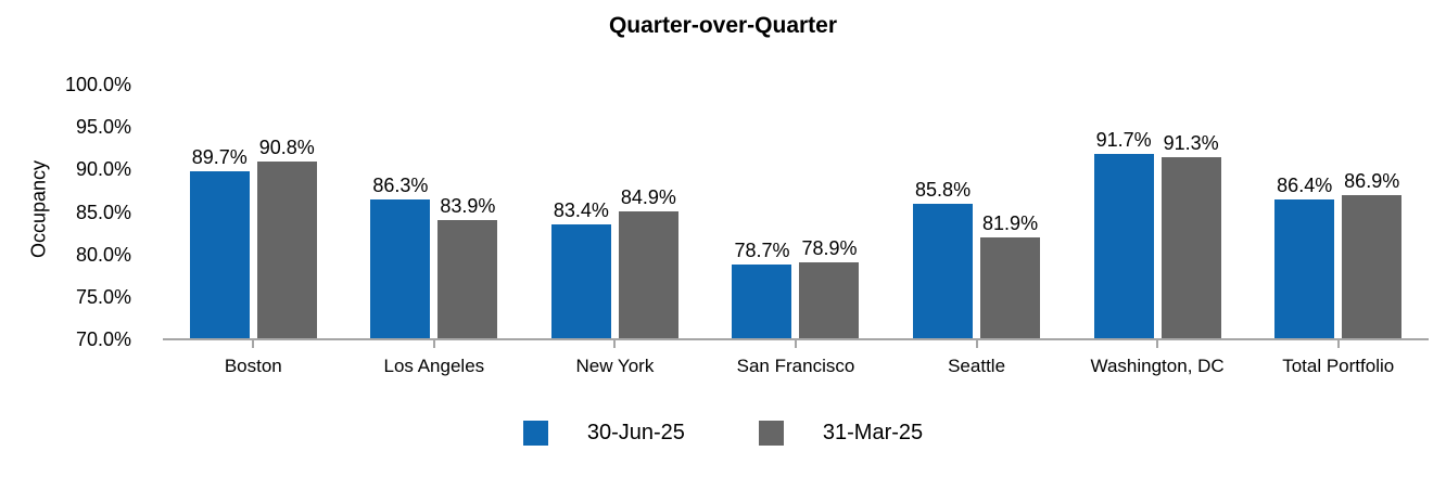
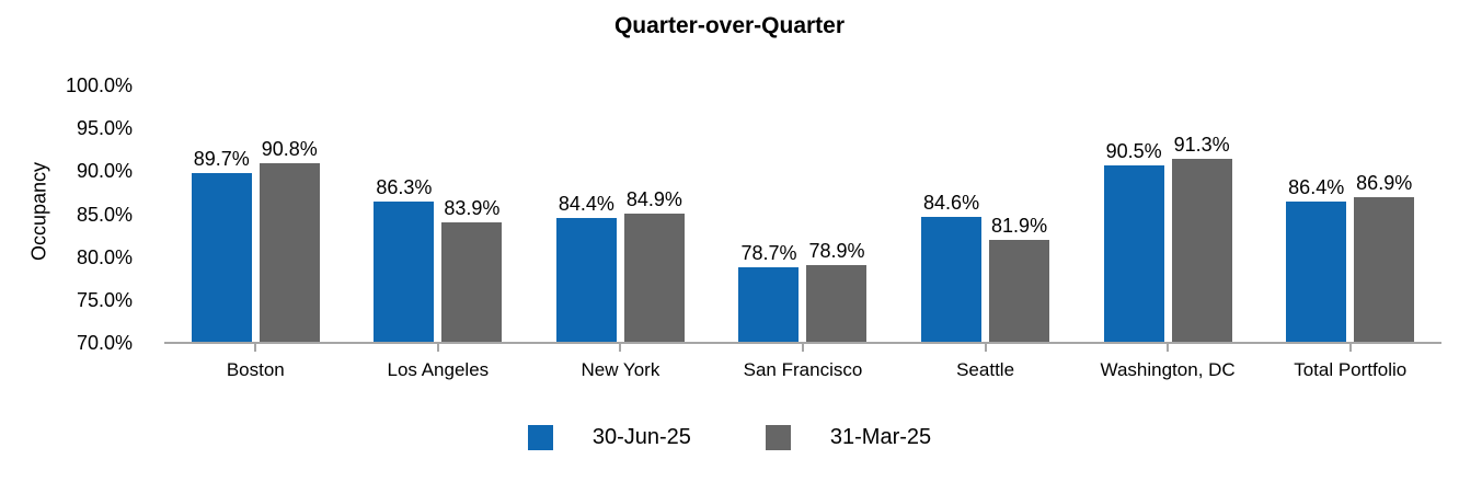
30-Jun-25/New York: 83.4% -> 84.4%
30-Jun-25/Seattle: 85.8% -> 84.6%
30-Jun-25/Washington, DC: 91.7% -> 90.5%
